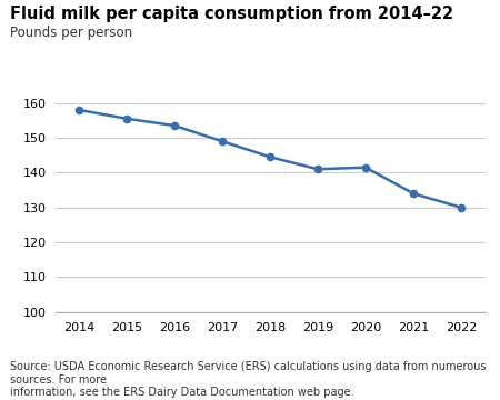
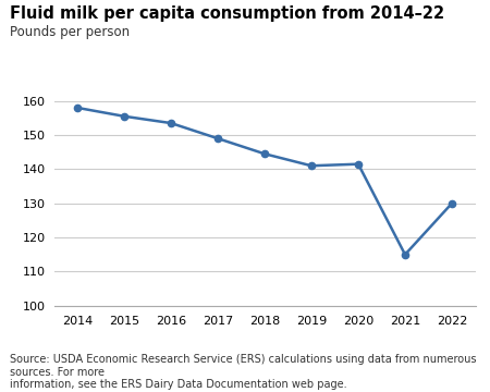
2021: 134.0 -> 115.0
